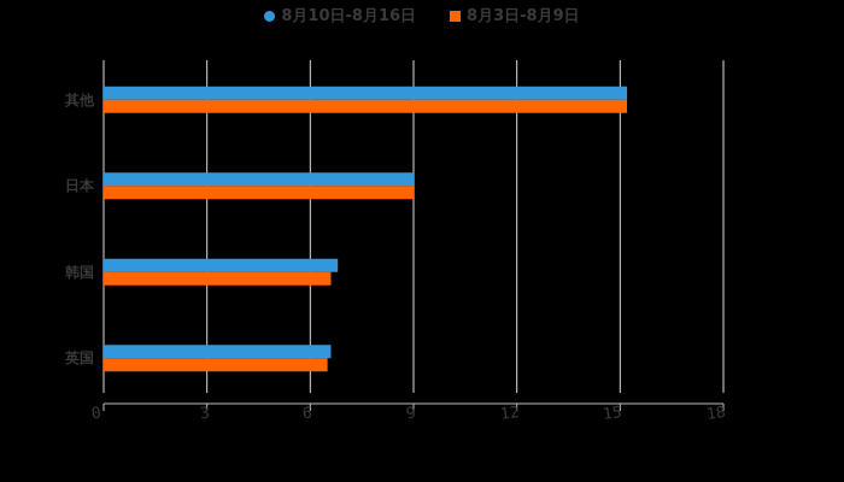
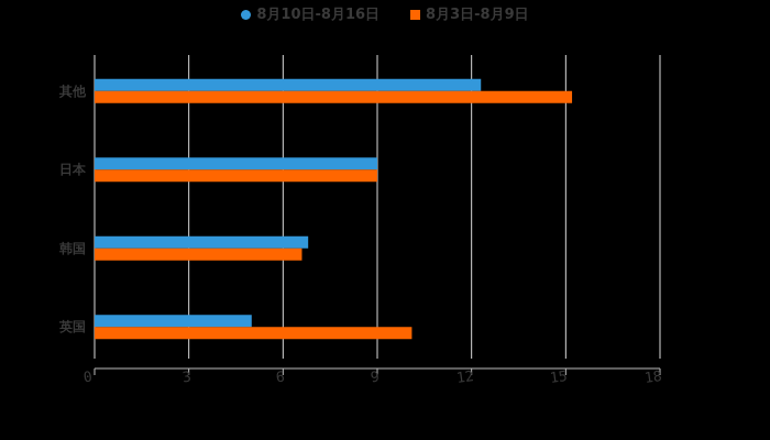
8月10日-8月16日/其他: 15.2 -> 12.3
8月10日-8月16日/英国: 6.6 -> 5.0
8月3日-8月9日/英国: 6.5 -> 10.1
